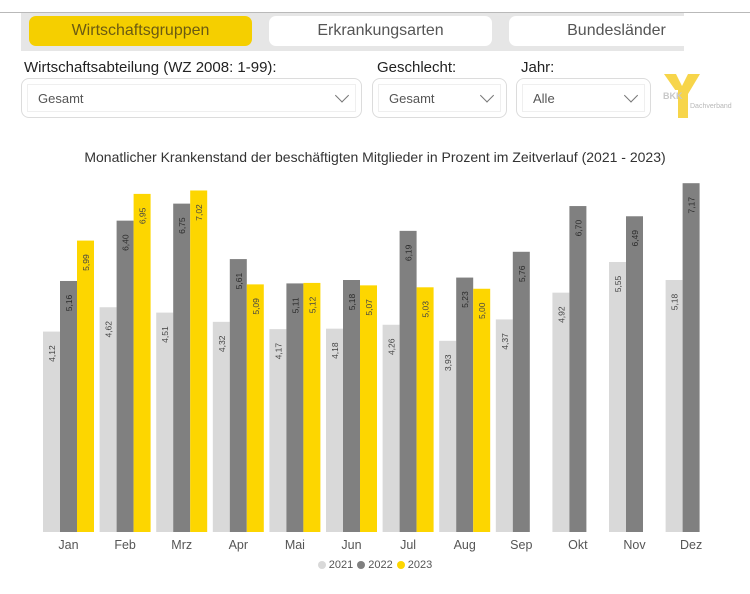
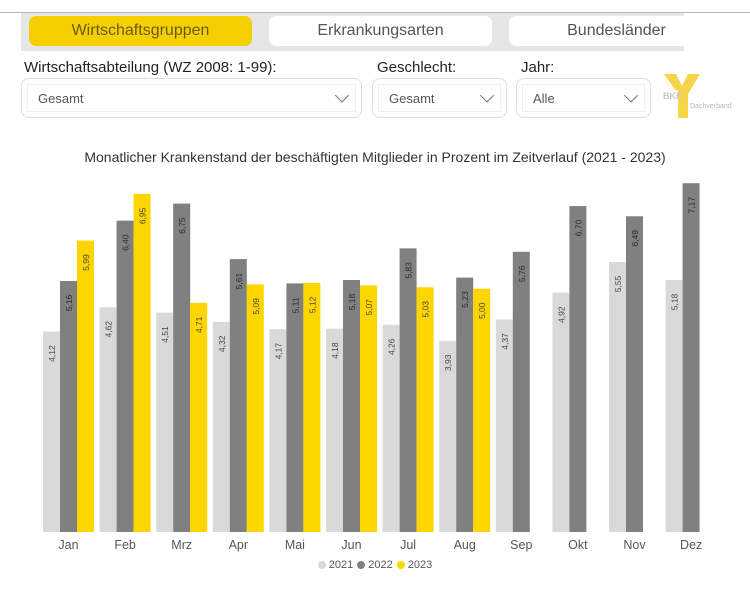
2023/Mrz: 7,02 -> 4,71
2022/Jul: 6,19 -> 5,83
